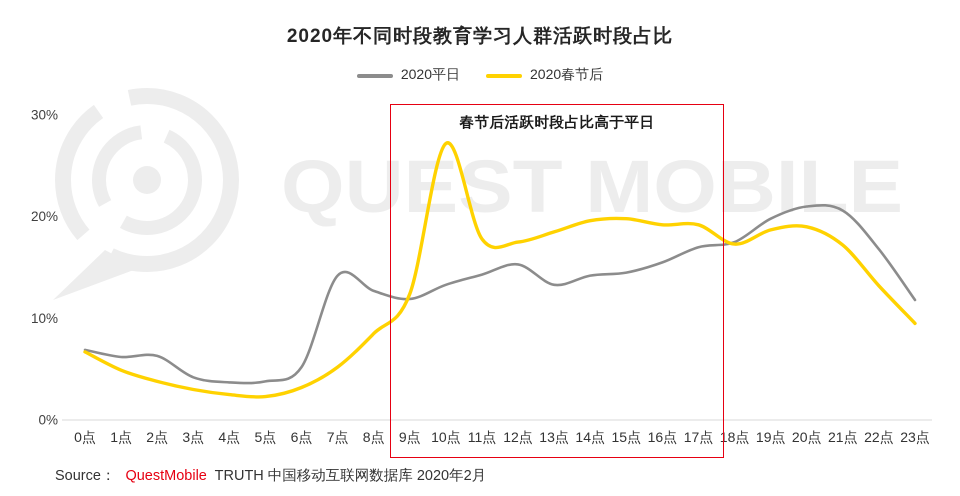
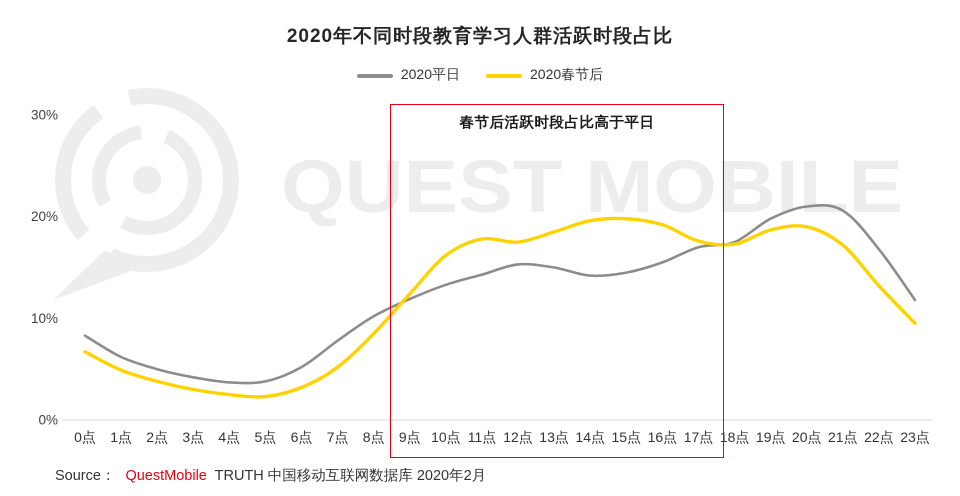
2020平日/0点: 6.9% -> 8.3%
2020平日/2点: 6.3% -> 5.0%
2020平日/7点: 14.2% -> 7.8%
2020平日/8点: 12.7% -> 10.2%
2020春节后/10点: 27.2% -> 16.2%
2020平日/13点: 13.3% -> 15.0%
2020春节后/17点: 19.2% -> 17.6%
